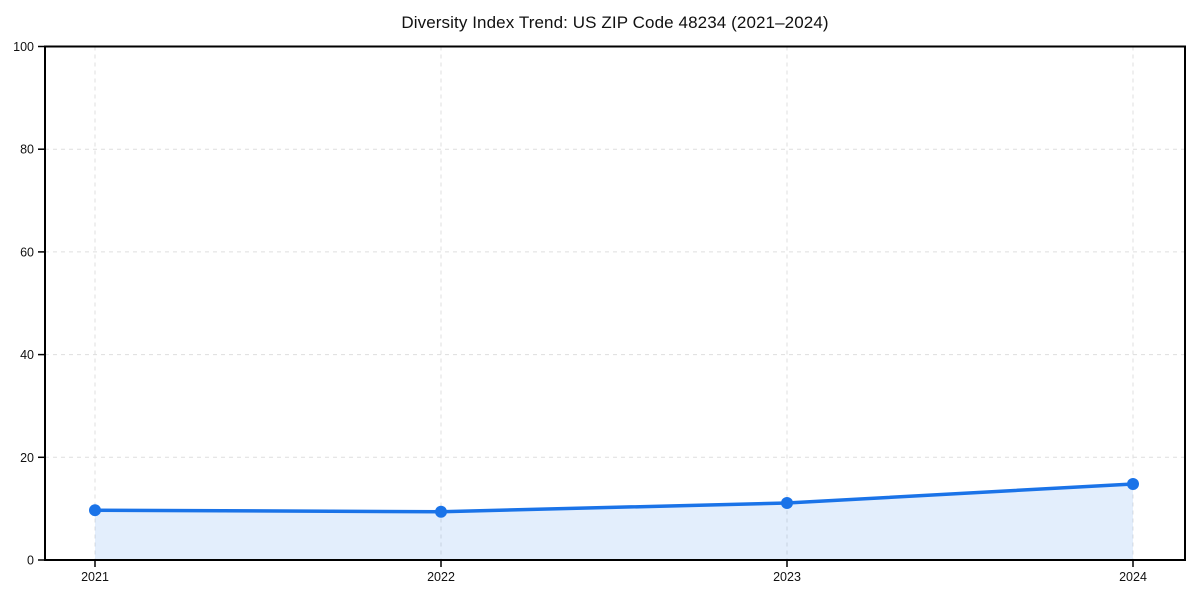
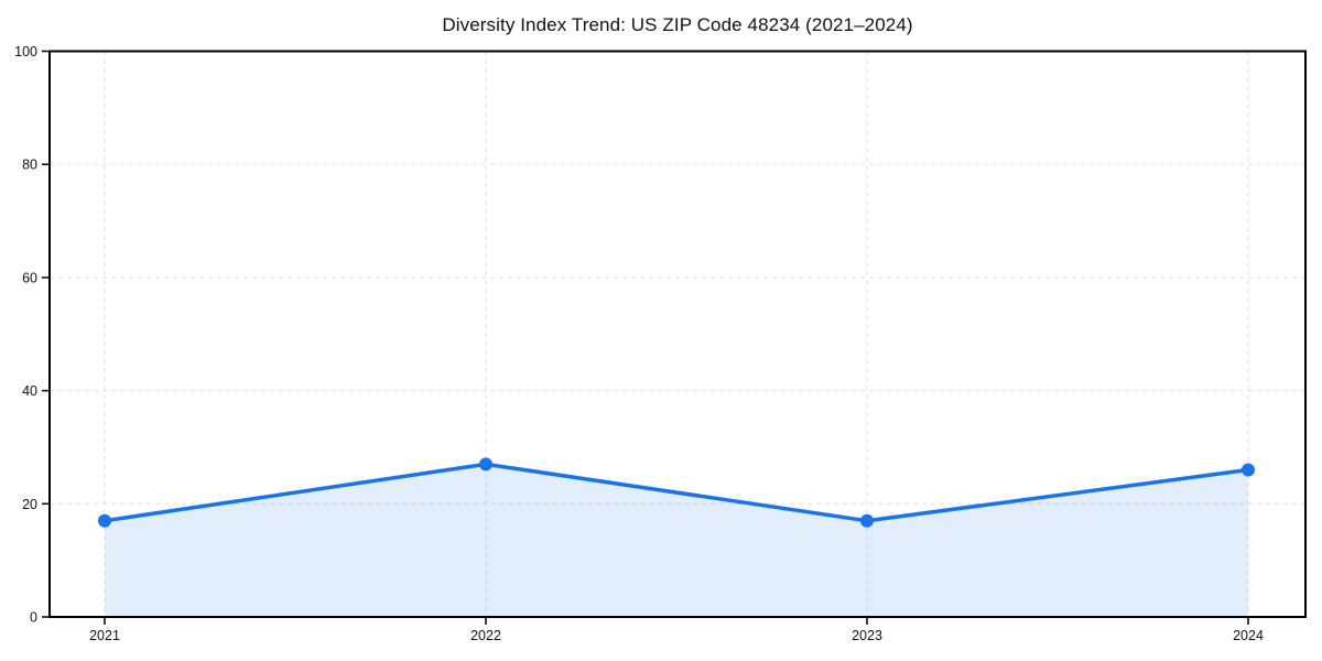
2021: 10 -> 17
2022: 9 -> 27
2023: 11 -> 17
2024: 15 -> 26
